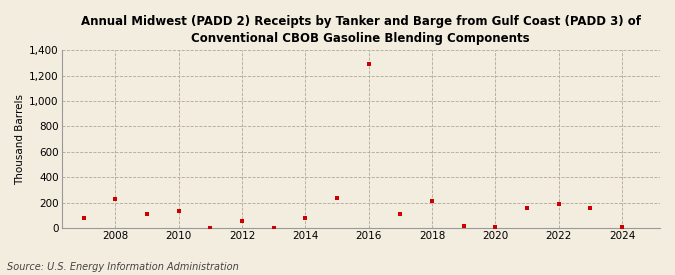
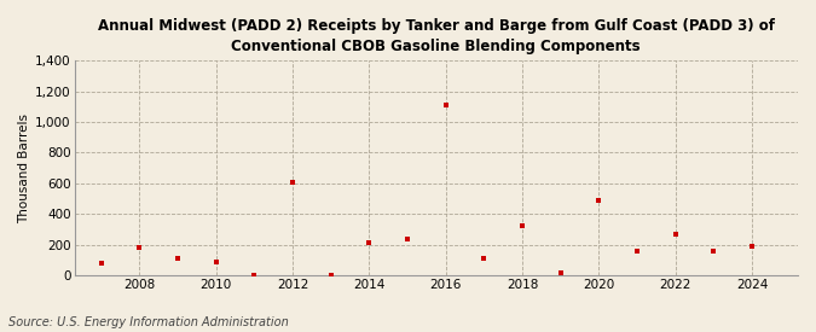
2008: 220 -> 180
2010: 140 -> 90
2012: 60 -> 610
2014: 80 -> 210
2016: 1,300 -> 1,110
2018: 210 -> 320
2020: 10 -> 490
2022: 180 -> 270
2024: 10 -> 190
